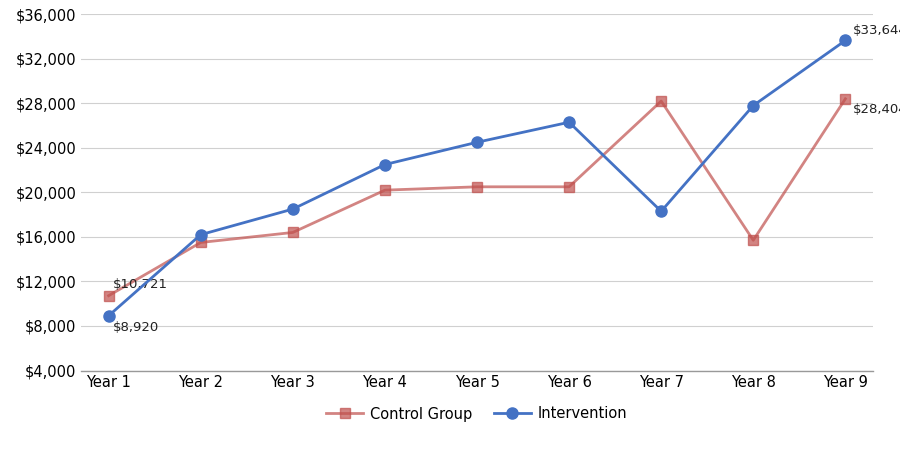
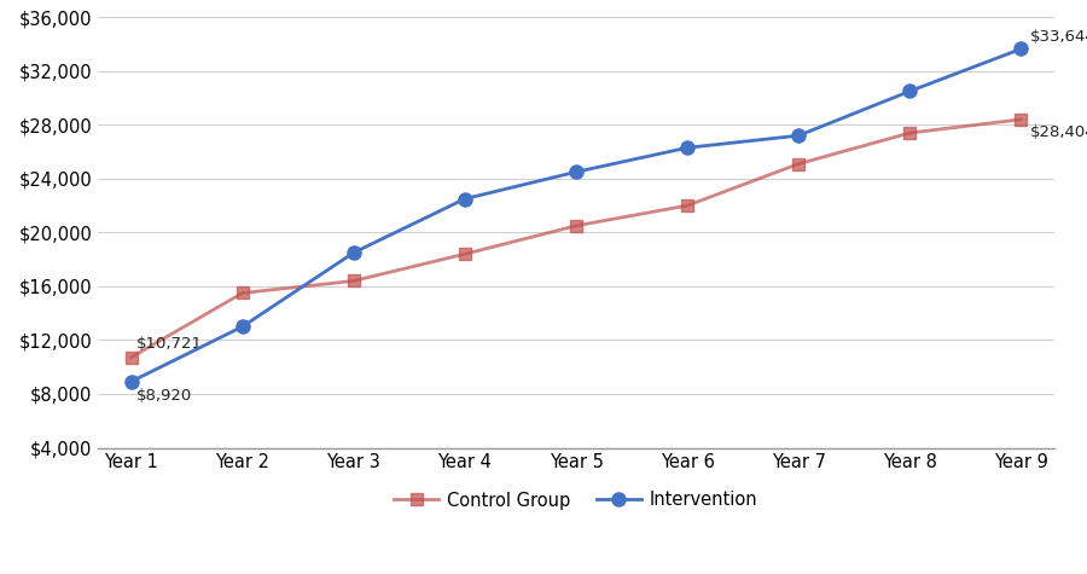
Intervention/Year 2: $16,200 -> $13,000
Control Group/Year 4: $20,200 -> $18,400
Control Group/Year 6: $20,500 -> $22,000
Intervention/Year 7: $18,300 -> $27,200
Control Group/Year 7: $28,200 -> $25,100
Intervention/Year 8: $27,800 -> $30,500
Control Group/Year 8: $15,700 -> $27,400
